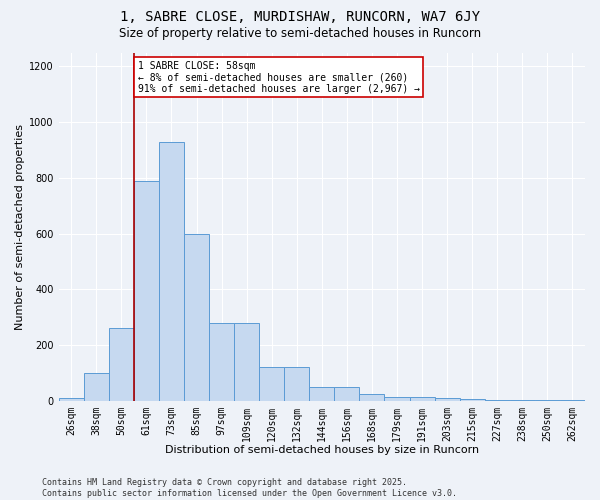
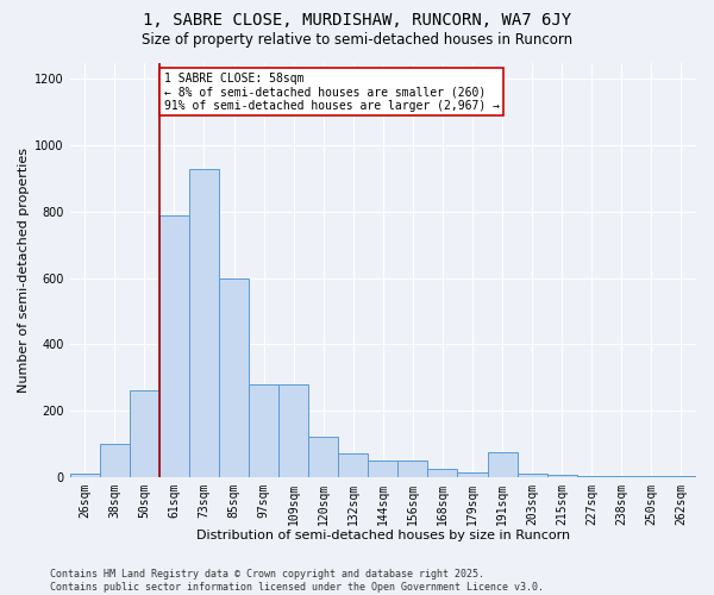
132sqm: 120 -> 70
191sqm: 15 -> 75
